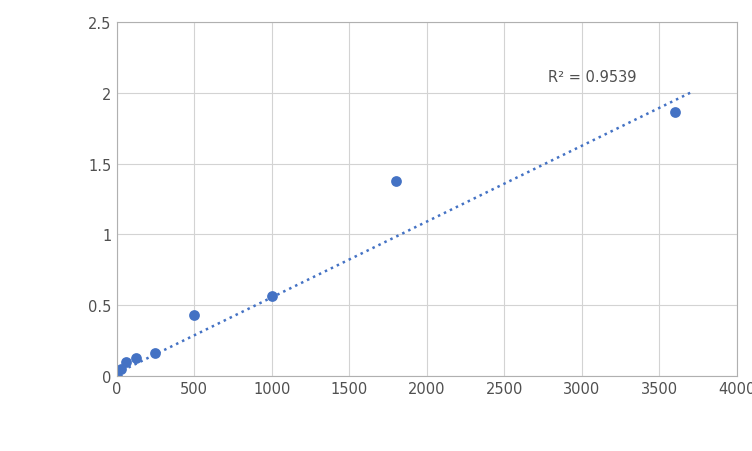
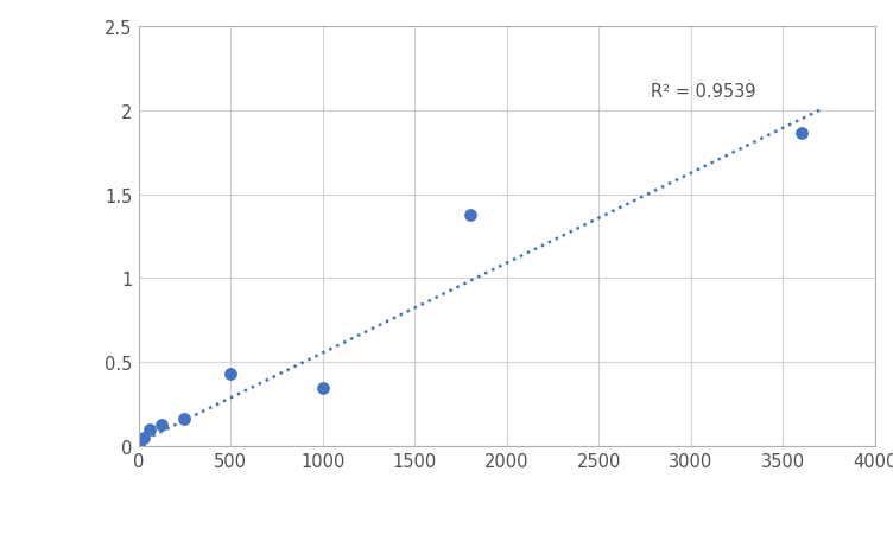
1000: 0.57 -> 0.35
